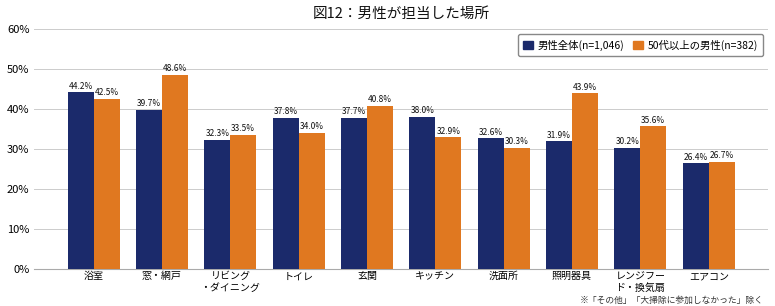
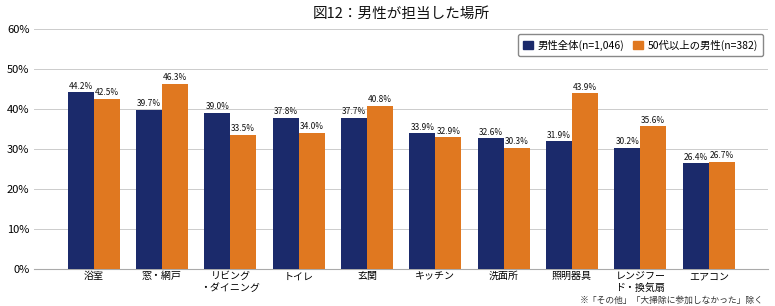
50代以上の男性(n=382)/窓・網戸: 48.6% -> 46.3%
男性全体(n=1,046)/リビング ・ダイニング: 32.3% -> 39.0%
男性全体(n=1,046)/キッチン: 38.0% -> 33.9%
